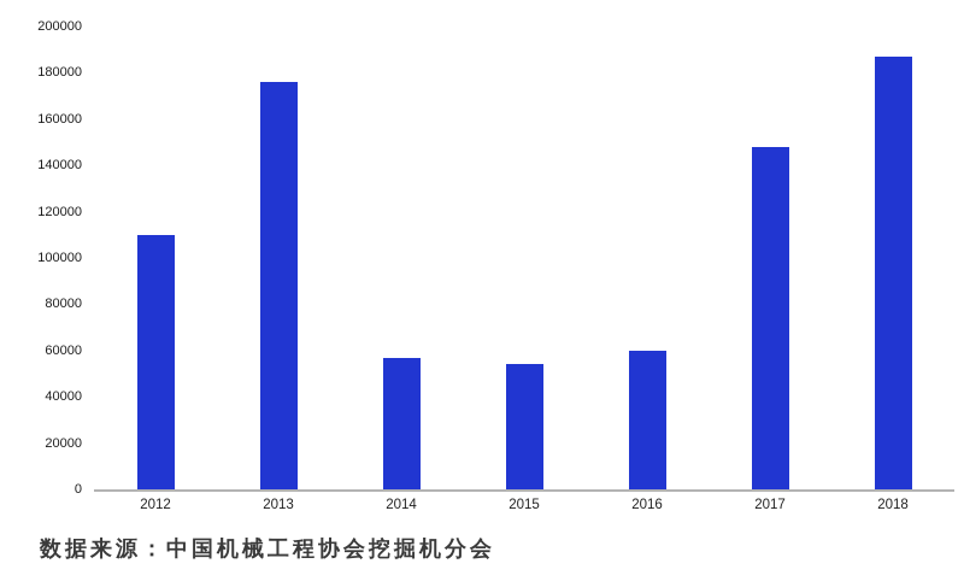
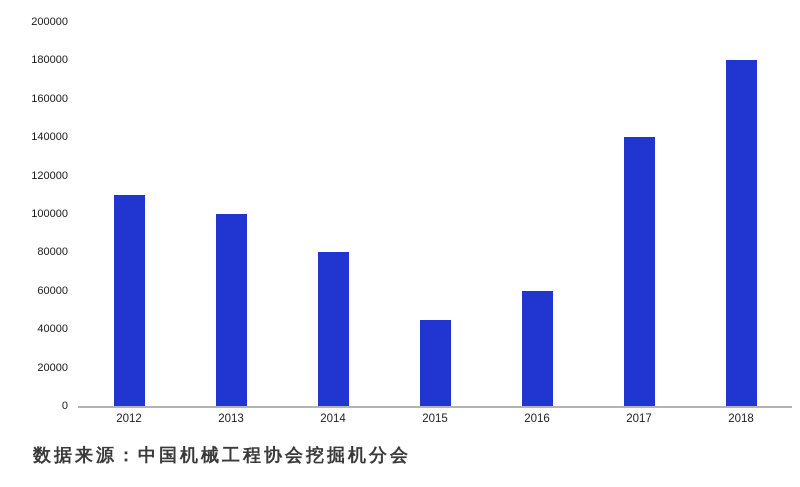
2013: 176000 -> 100000
2014: 57000 -> 80000
2015: 54000 -> 45000
2017: 148000 -> 140000
2018: 187000 -> 180000
